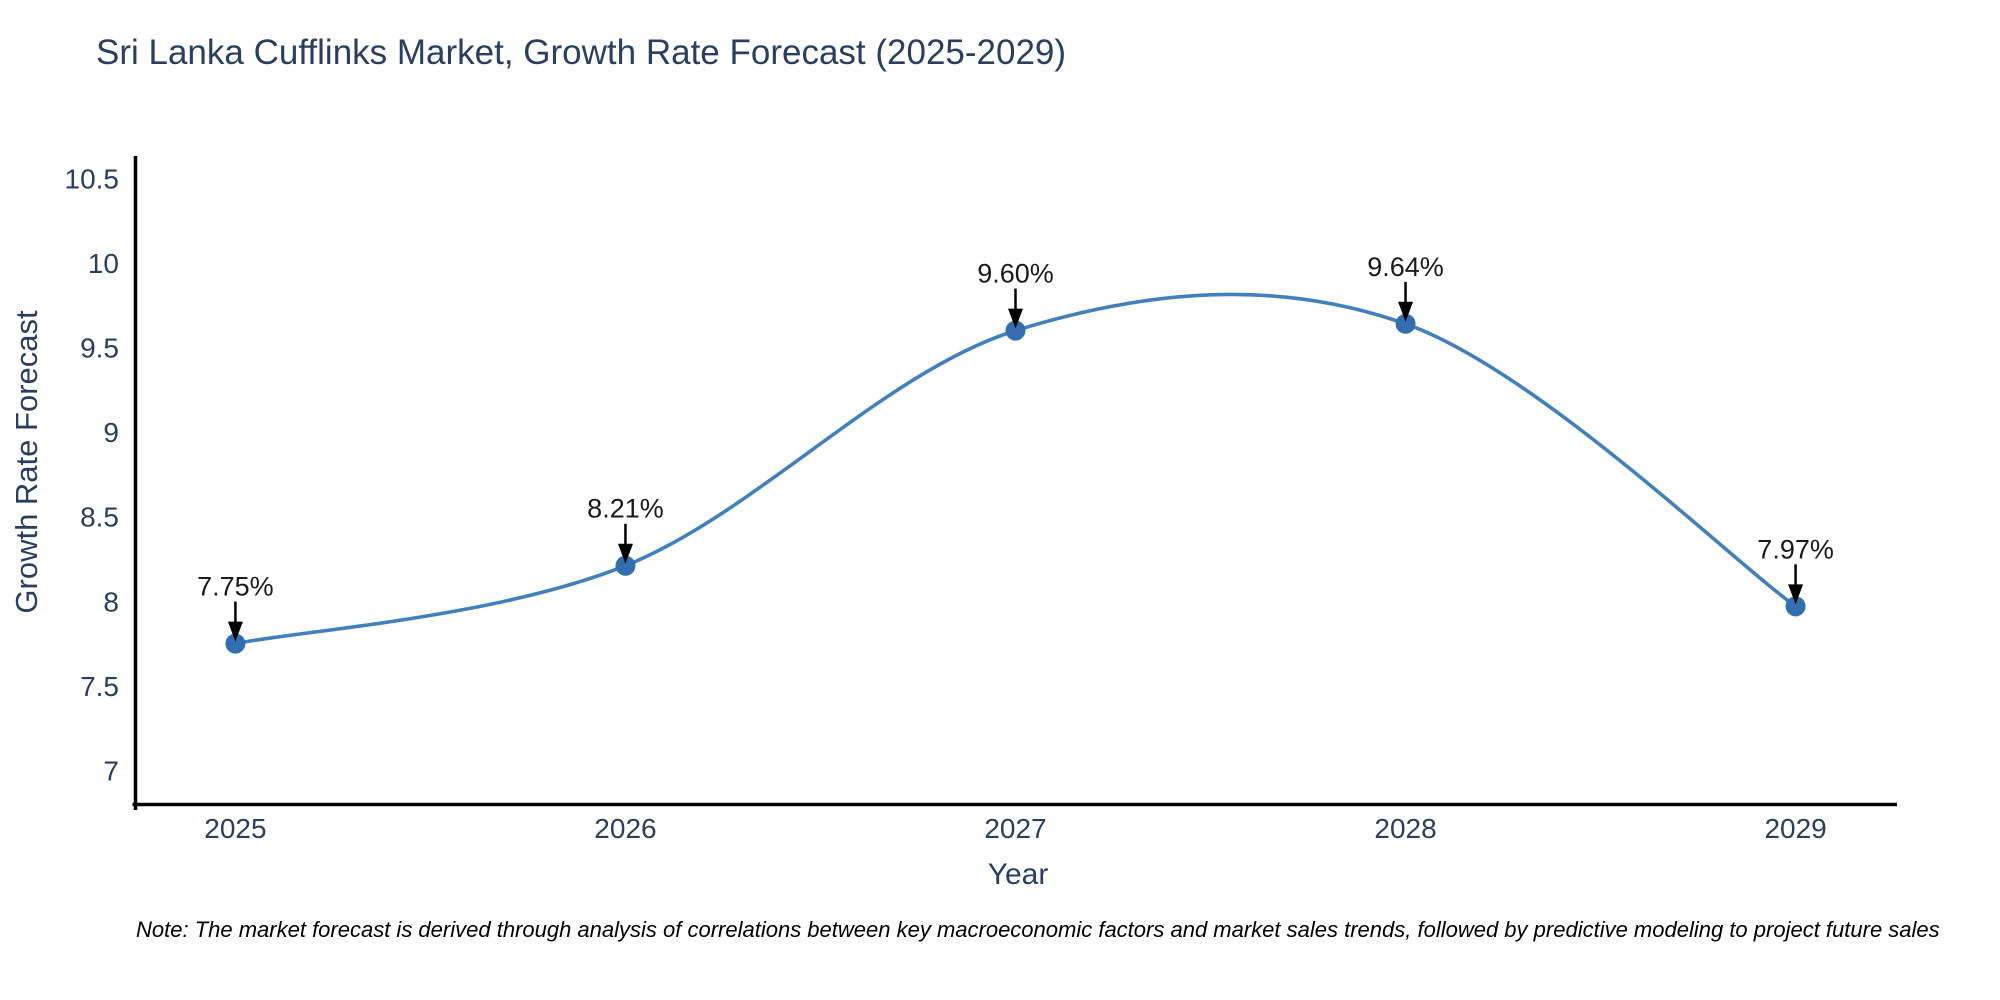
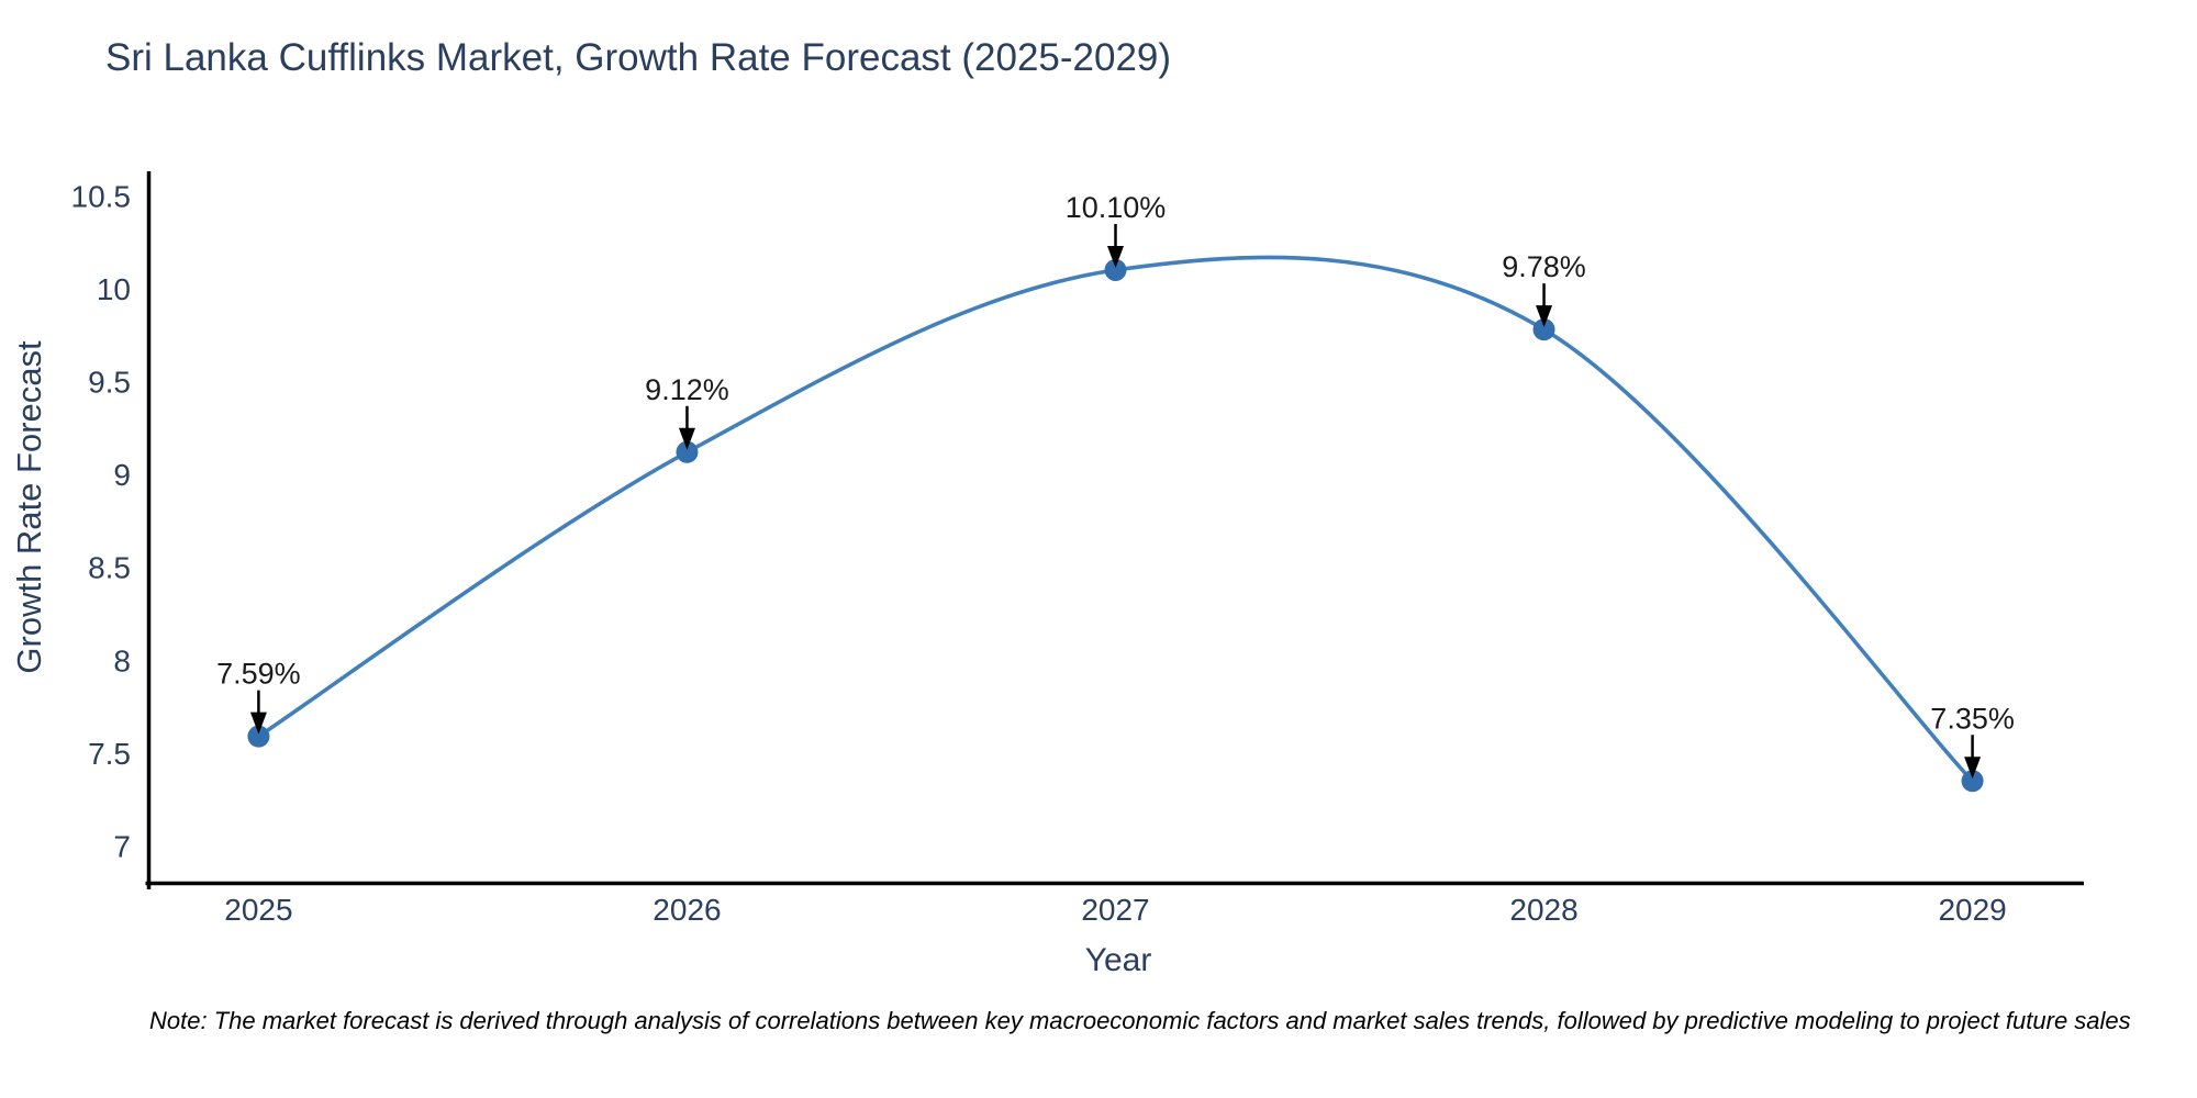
2025: 7.75% -> 7.59%
2026: 8.21% -> 9.12%
2027: 9.60% -> 10.10%
2028: 9.64% -> 9.78%
2029: 7.97% -> 7.35%
